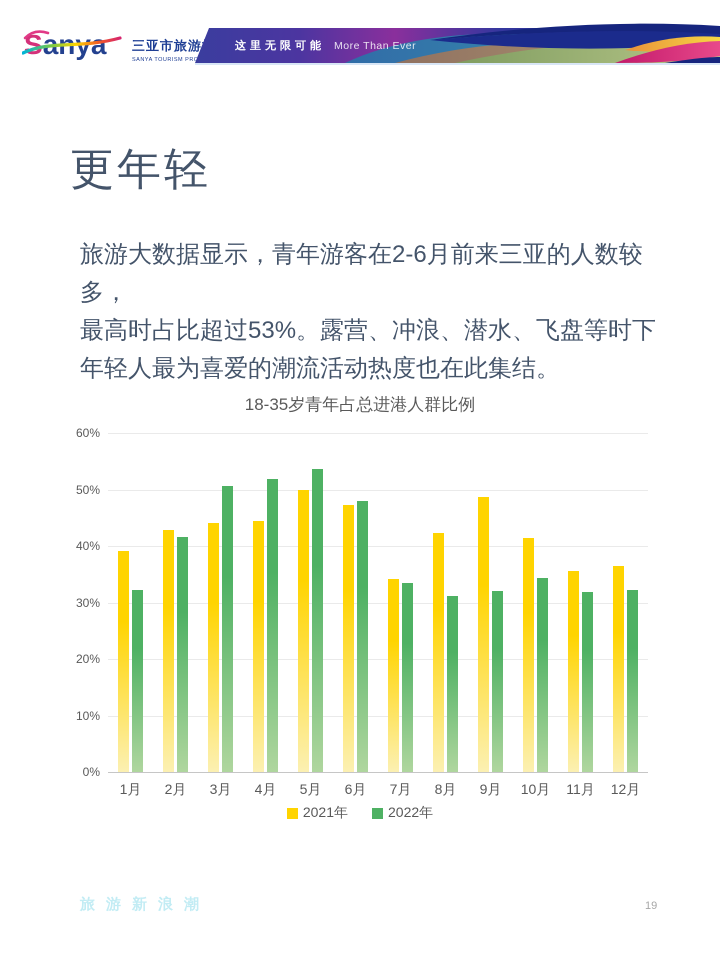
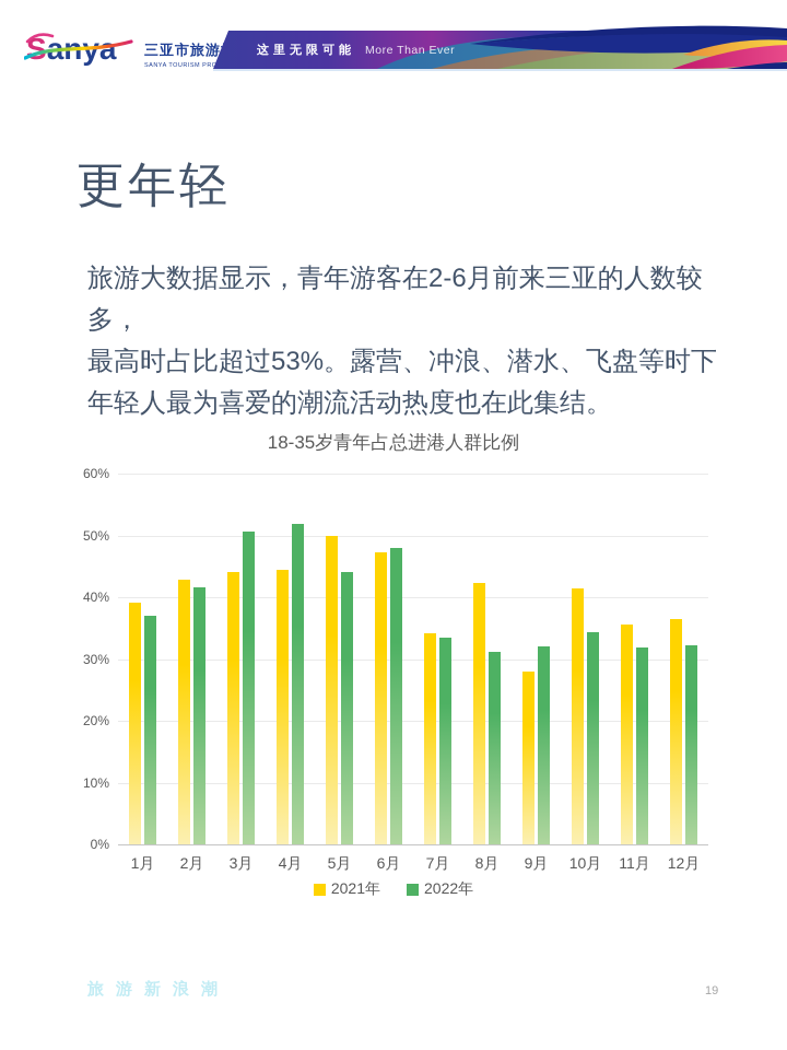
2022年/1月: 32% -> 37%
2022年/5月: 54% -> 44%
2021年/9月: 49% -> 28%
